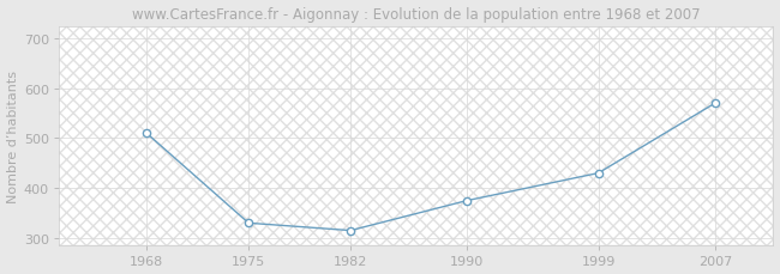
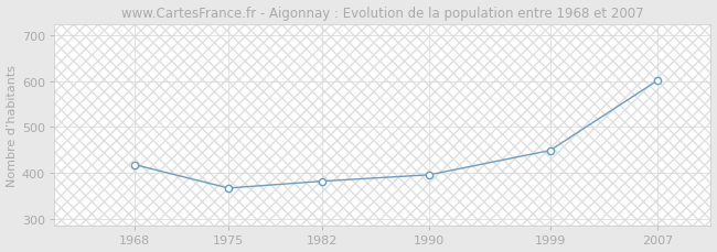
1968: 510 -> 418
1975: 330 -> 367
1982: 315 -> 382
1990: 375 -> 396
1999: 430 -> 449
2007: 570 -> 601
